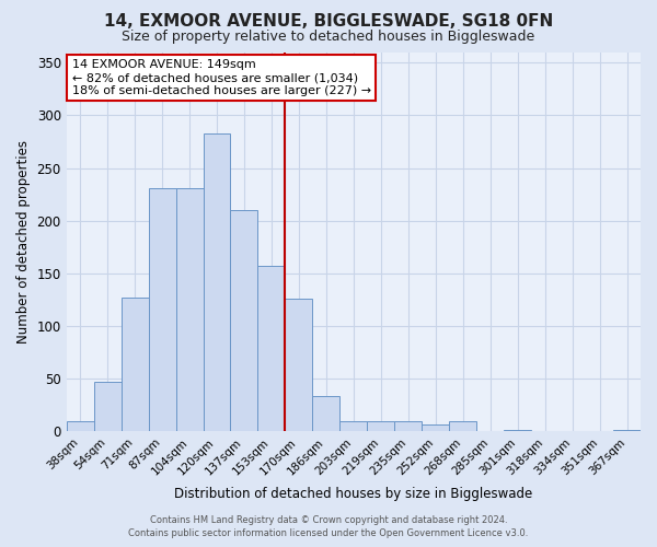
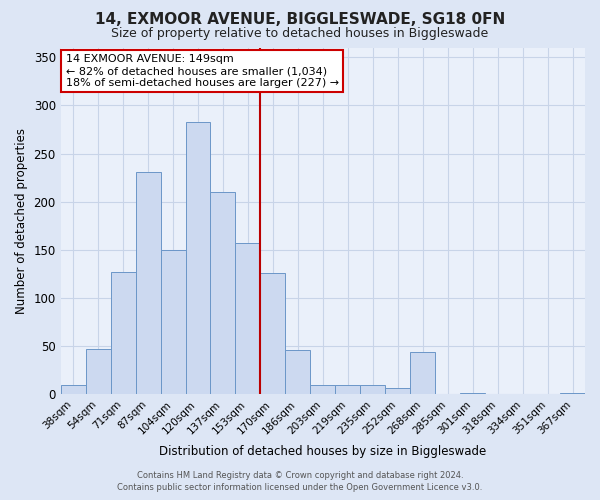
104sqm: 231 -> 150
186sqm: 34 -> 46
268sqm: 10 -> 44
